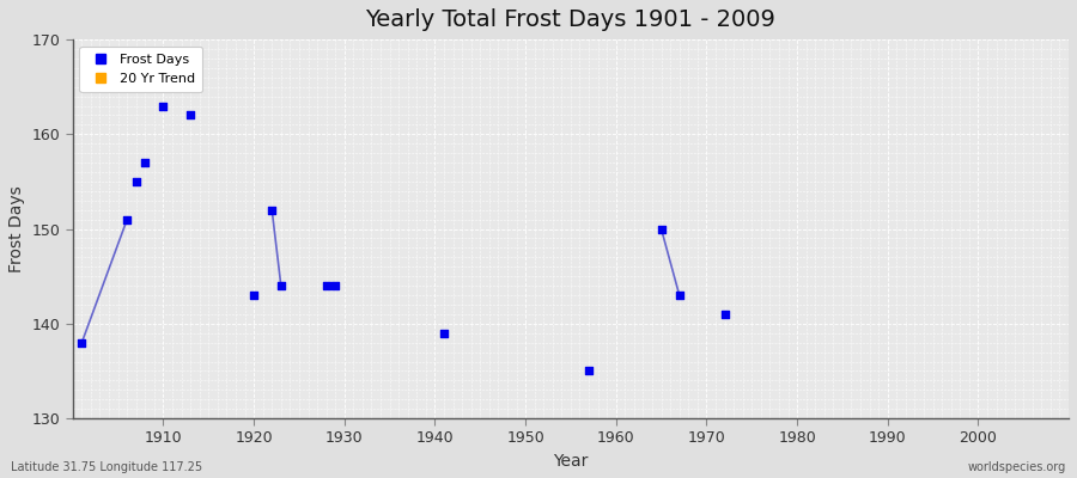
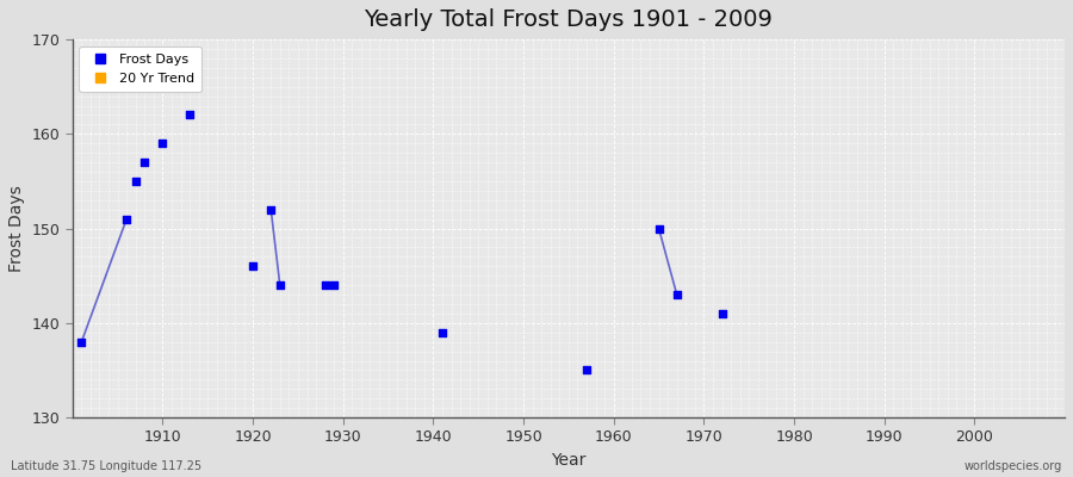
1910: 163 -> 159
1920: 143 -> 146
